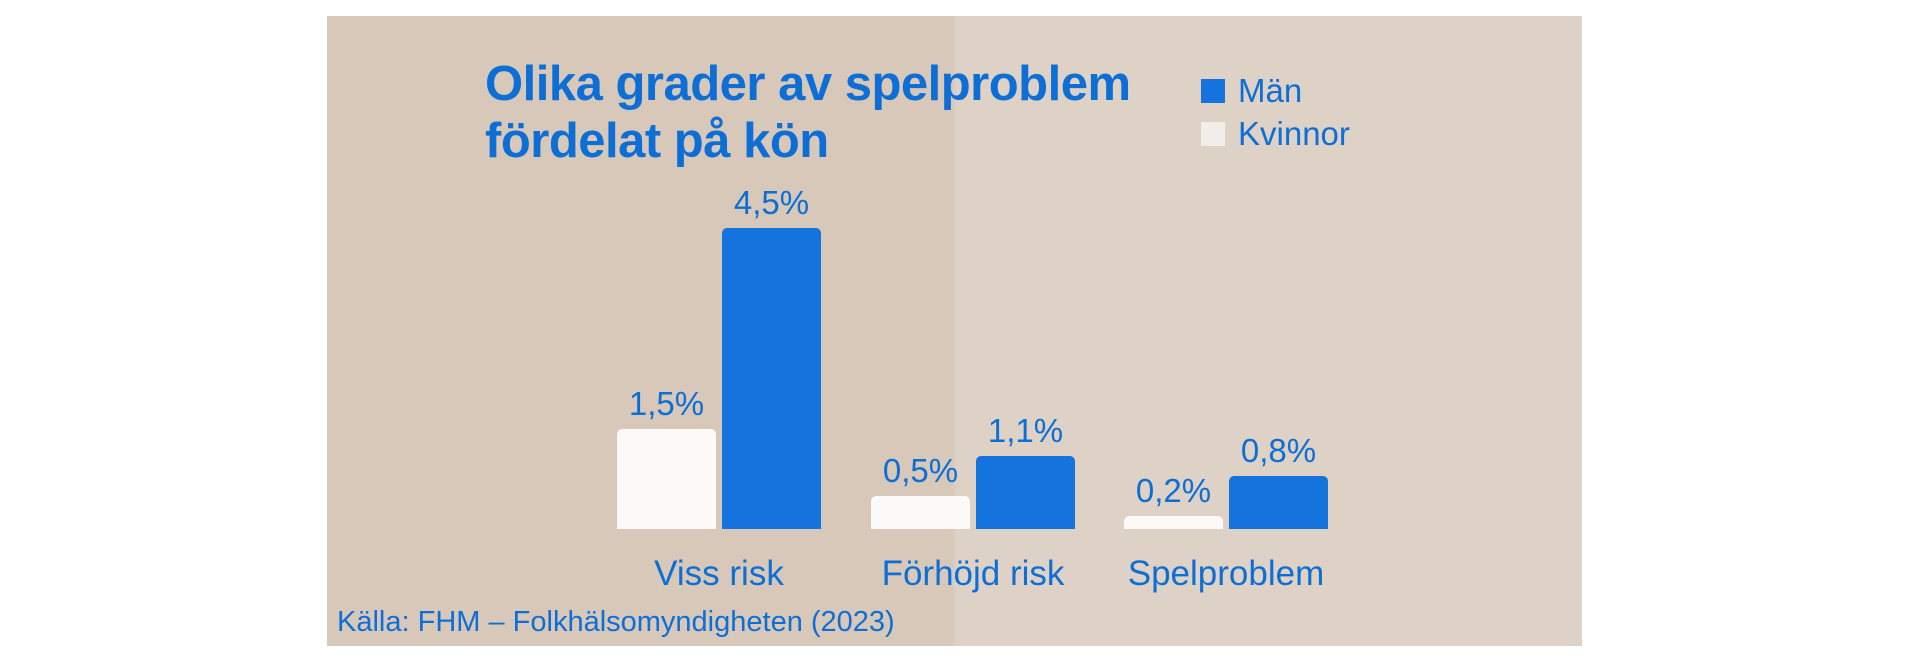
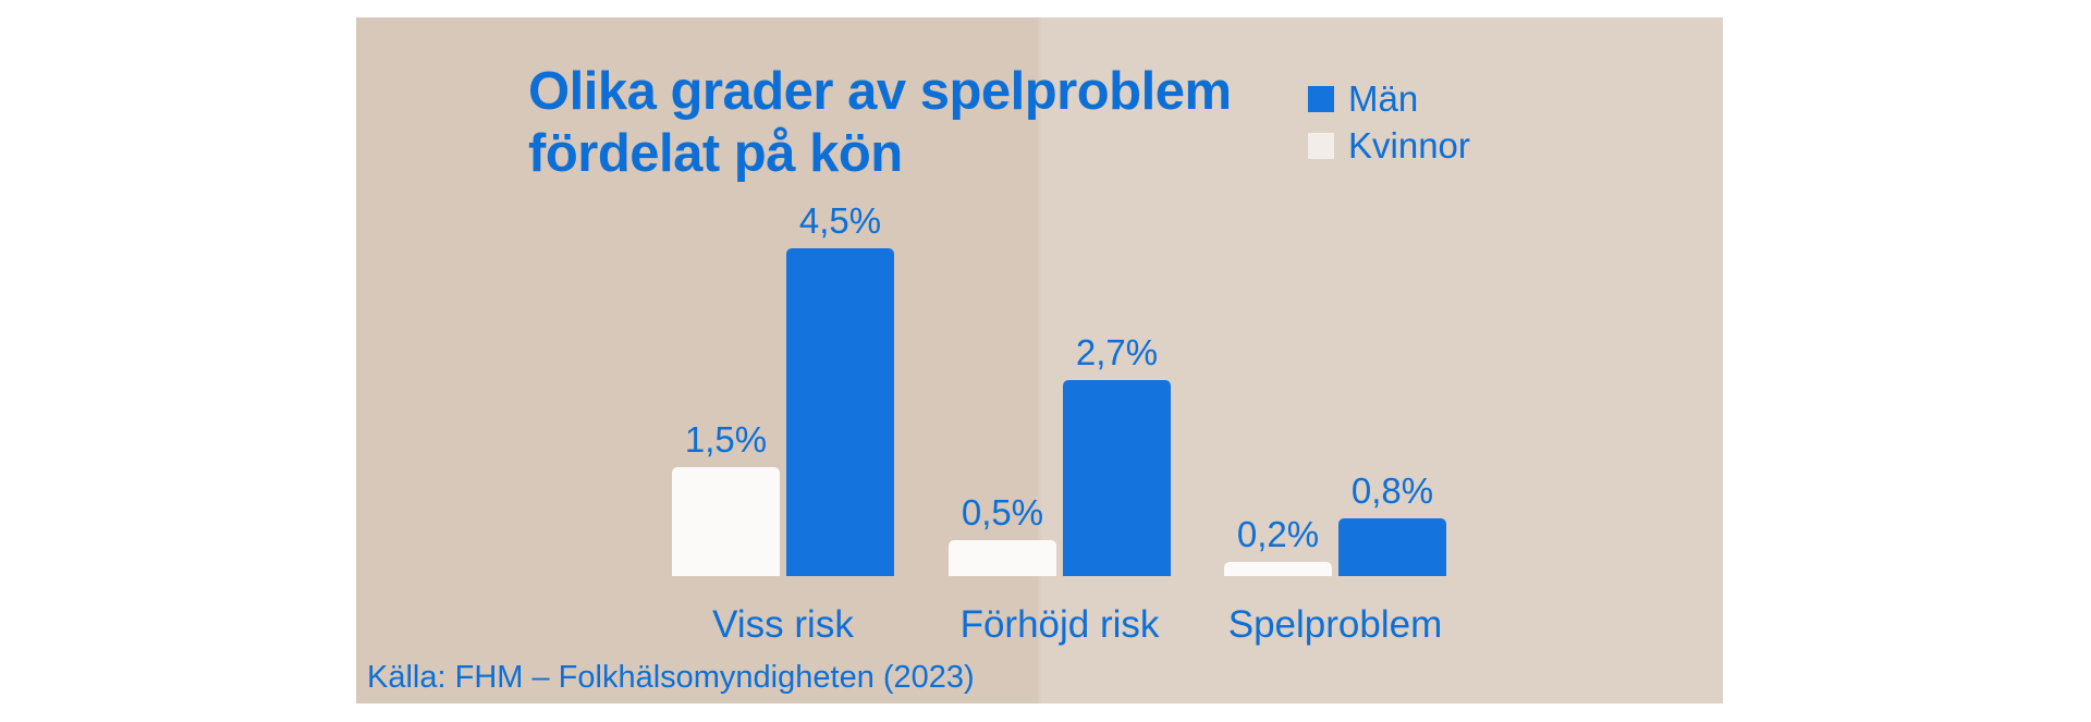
Män/Förhöjd risk: 1,1% -> 2,7%
